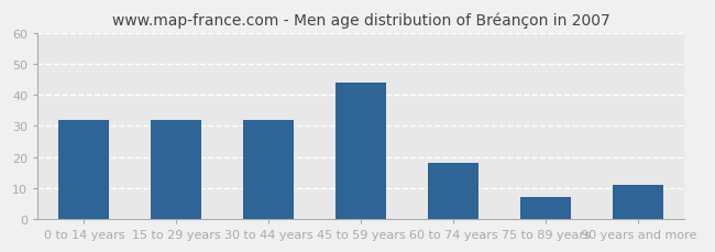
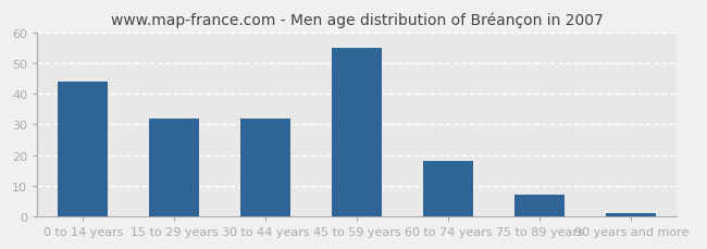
0 to 14 years: 32 -> 44
45 to 59 years: 44 -> 55
90 years and more: 11 -> 1
